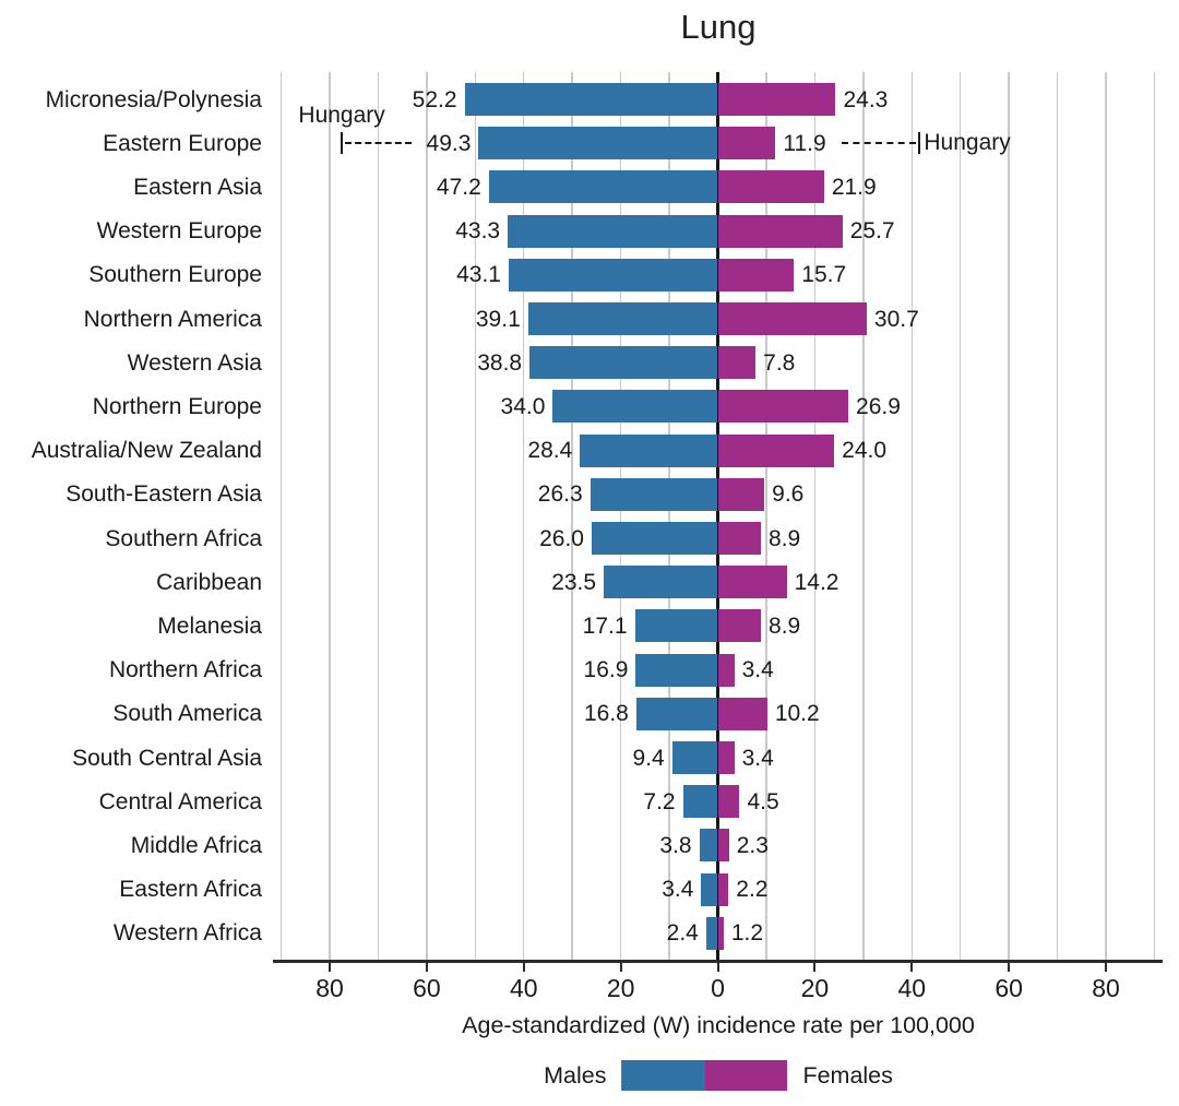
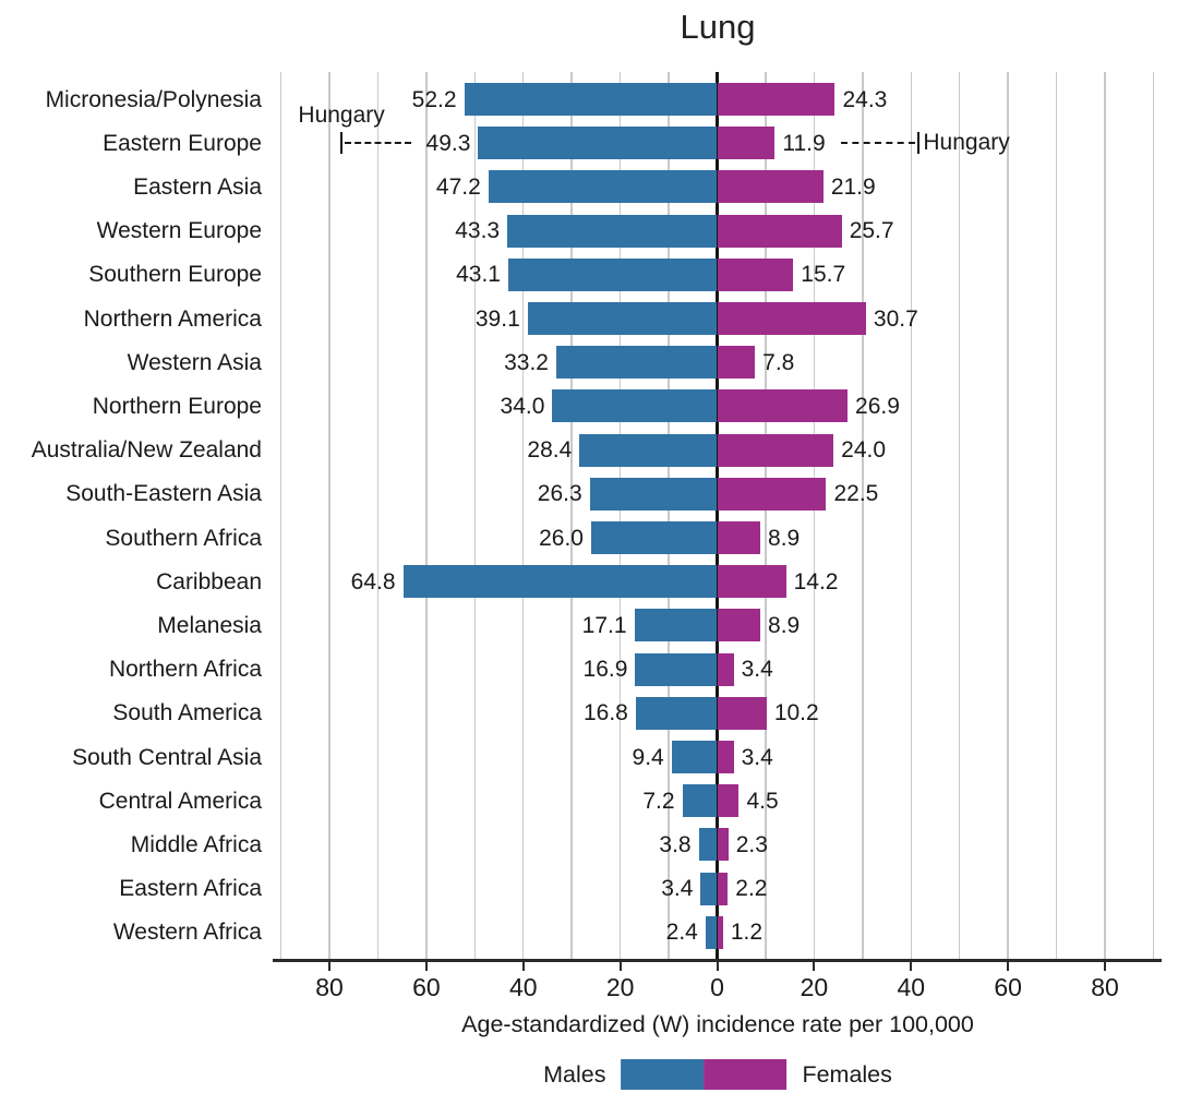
Males/Western Asia: 38.8 -> 33.2
Females/South-Eastern Asia: 9.6 -> 22.5
Males/Caribbean: 23.5 -> 64.8
